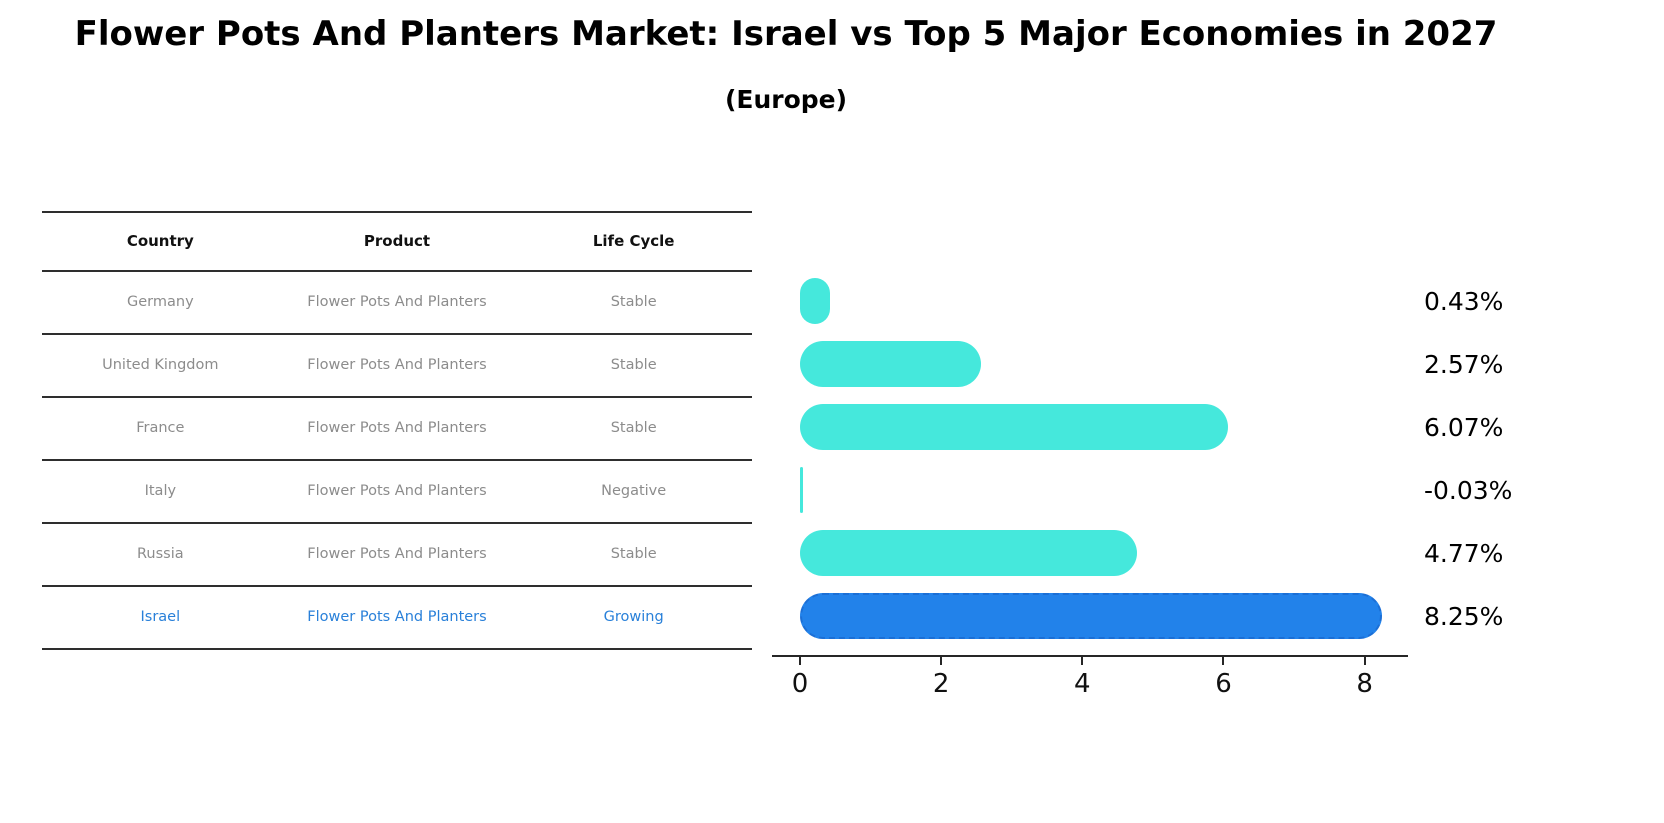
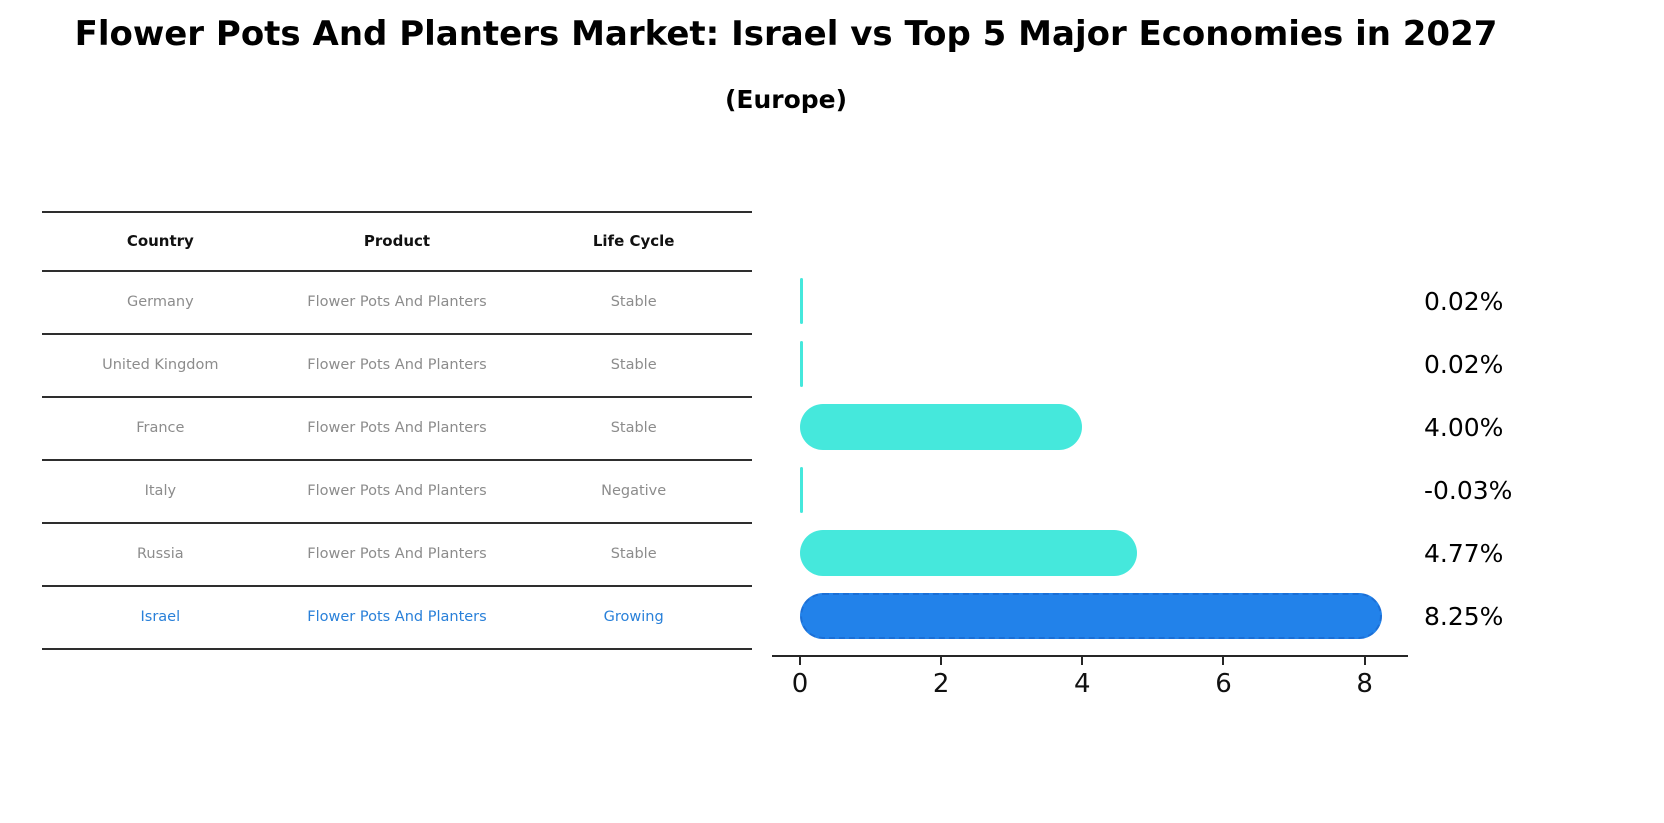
Germany: 0.43% -> 0.02%
United Kingdom: 2.57% -> 0.02%
France: 6.07% -> 4.00%
